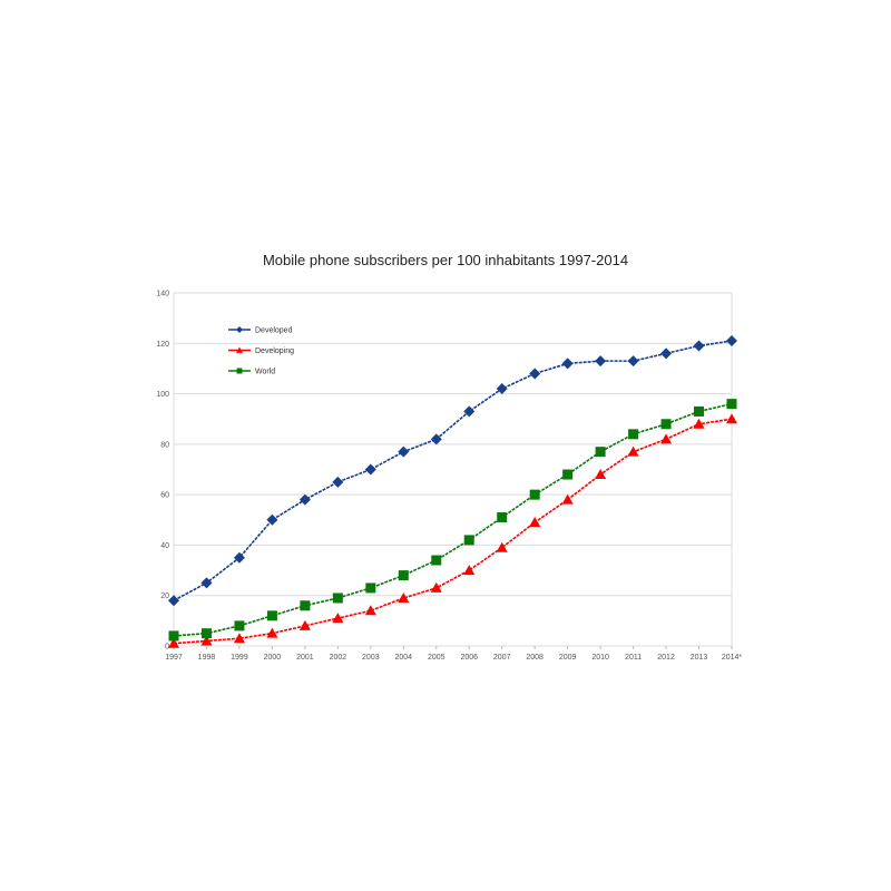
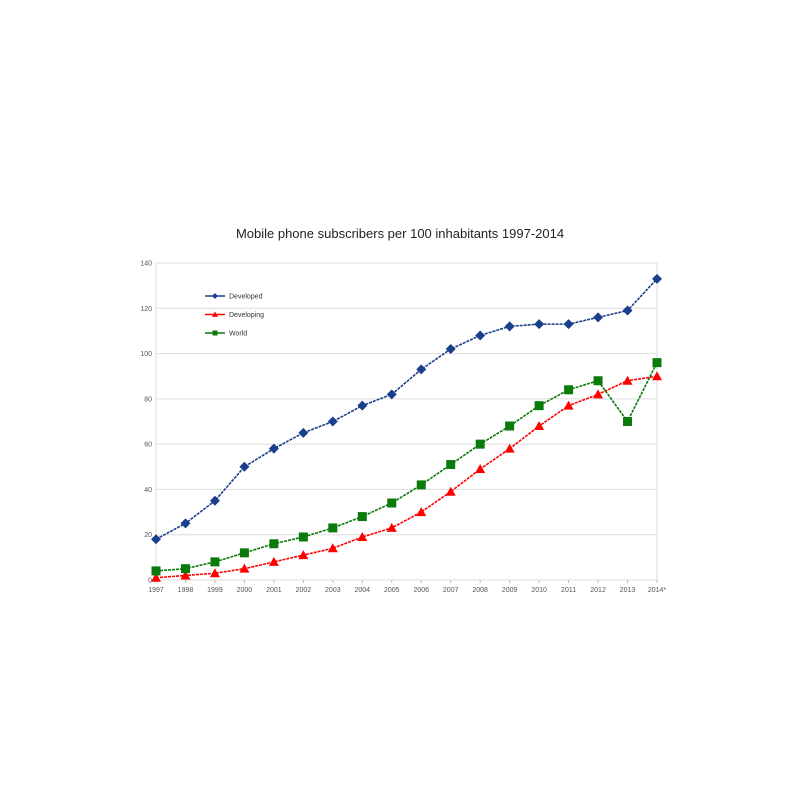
World/2013: 93 -> 70
Developed/2014*: 121 -> 133
